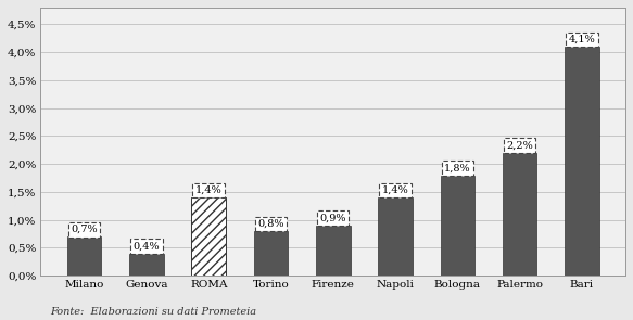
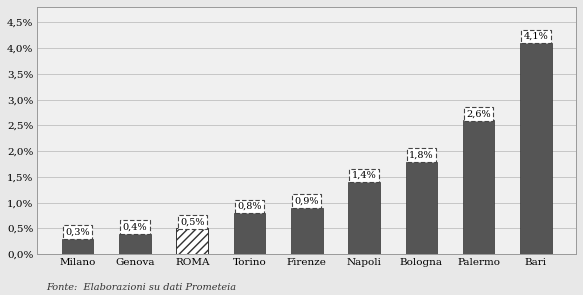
Milano: 0,7% -> 0,3%
ROMA: 1,4% -> 0,5%
Palermo: 2,2% -> 2,6%
